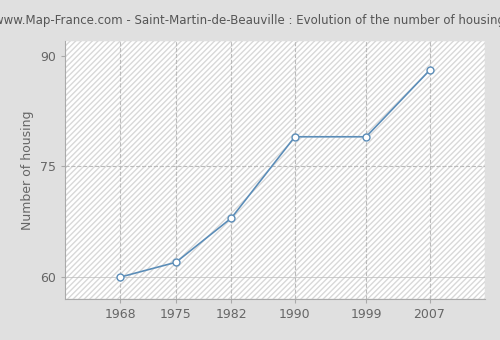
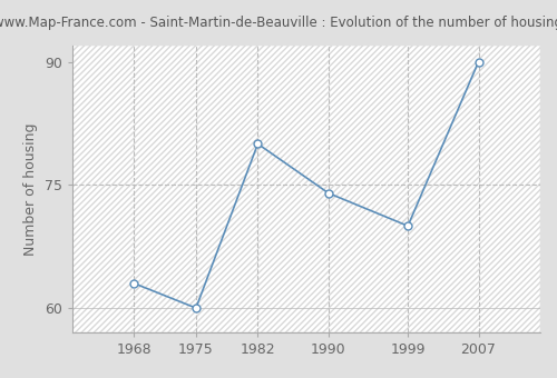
1968: 60 -> 63
1975: 62 -> 60
1982: 68 -> 80
1990: 79 -> 74
1999: 79 -> 70
2007: 88 -> 90
